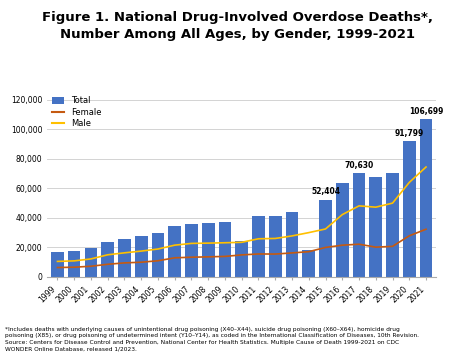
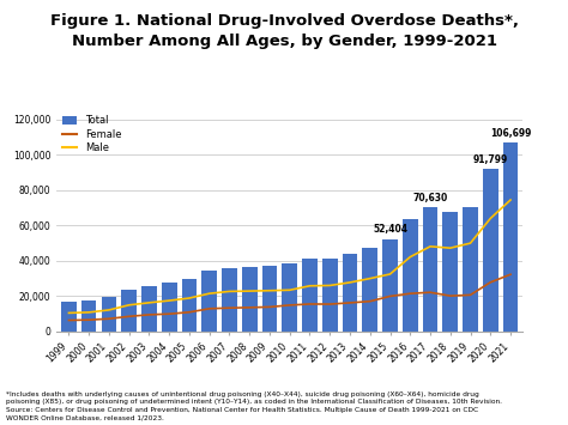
Total/2010: 24,000 -> 38,000
Total/2014: 18,000 -> 47,000
